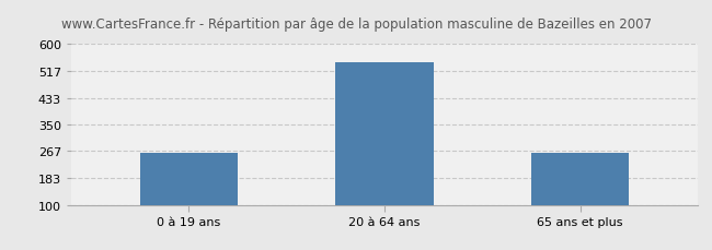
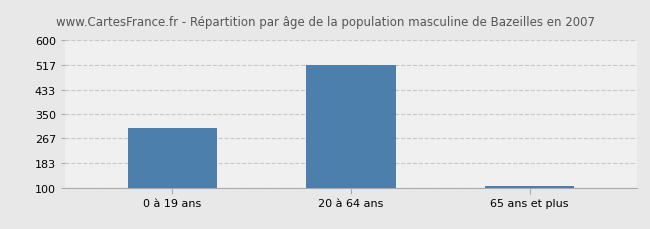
0 à 19 ans: 260 -> 302
20 à 64 ans: 545 -> 517
65 ans et plus: 260 -> 105
